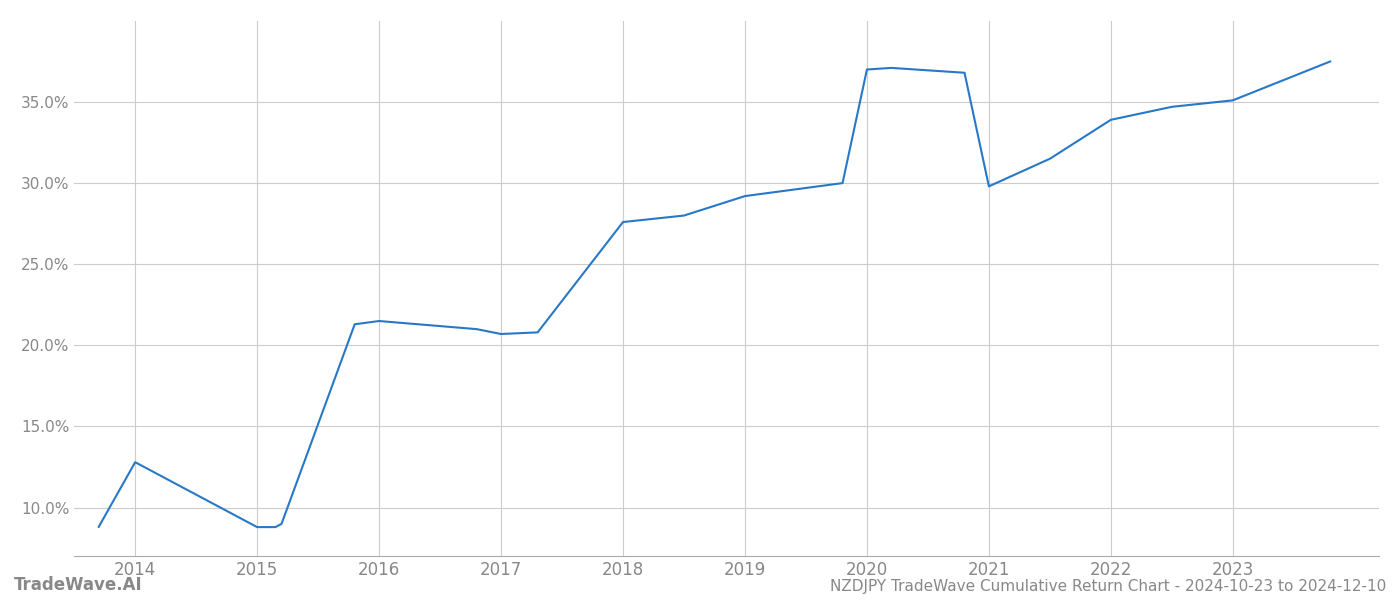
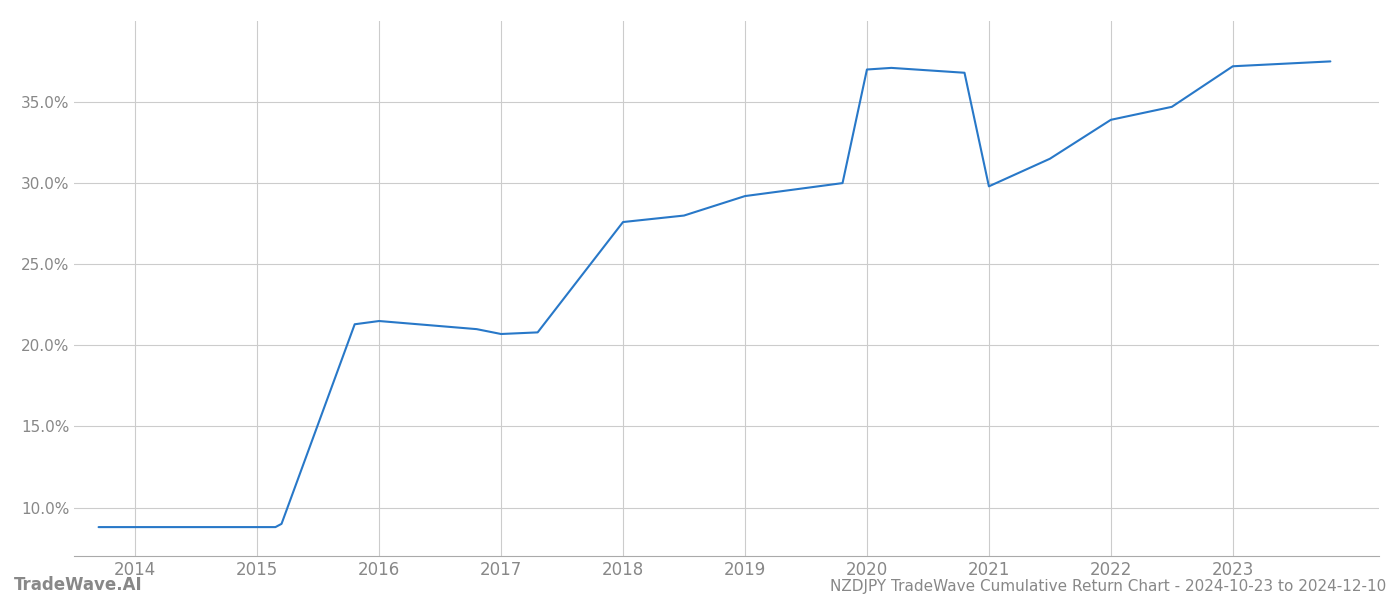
2014: 12.8% -> 8.8%
2023: 35.1% -> 37.2%
